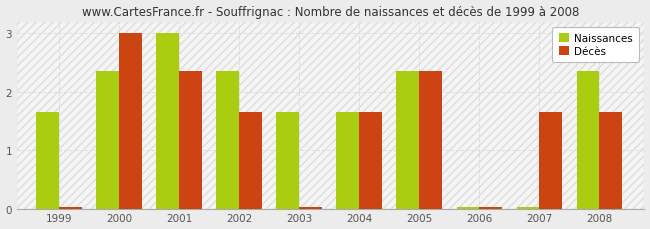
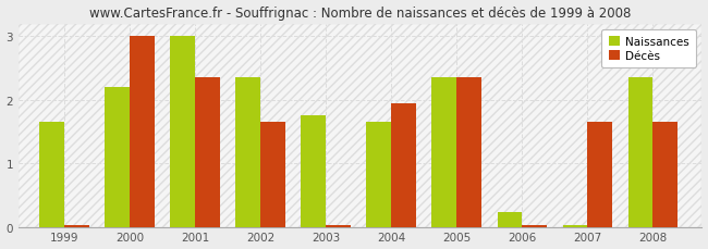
Naissances/2000: 2.35 -> 2.20
Naissances/2003: 1.65 -> 1.76
Décès/2004: 1.65 -> 1.94
Naissances/2006: 0.03 -> 0.24
